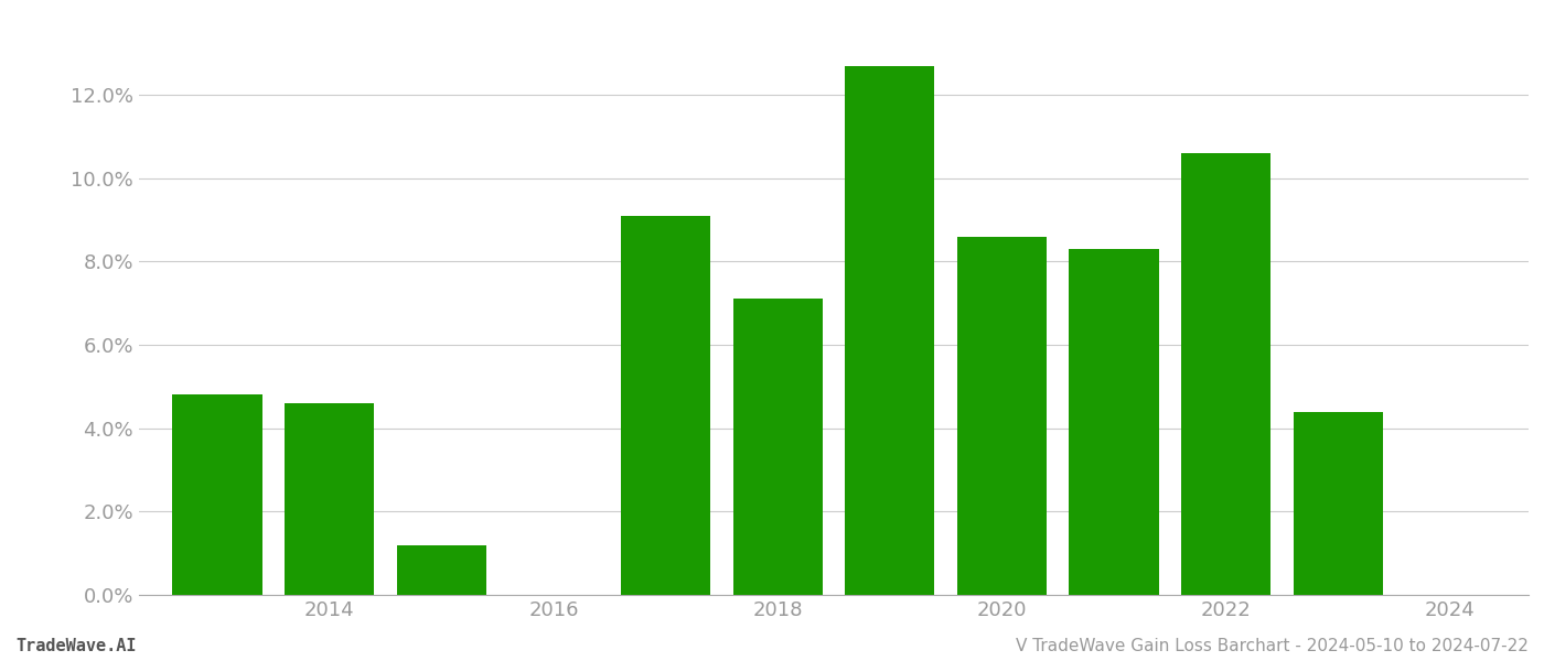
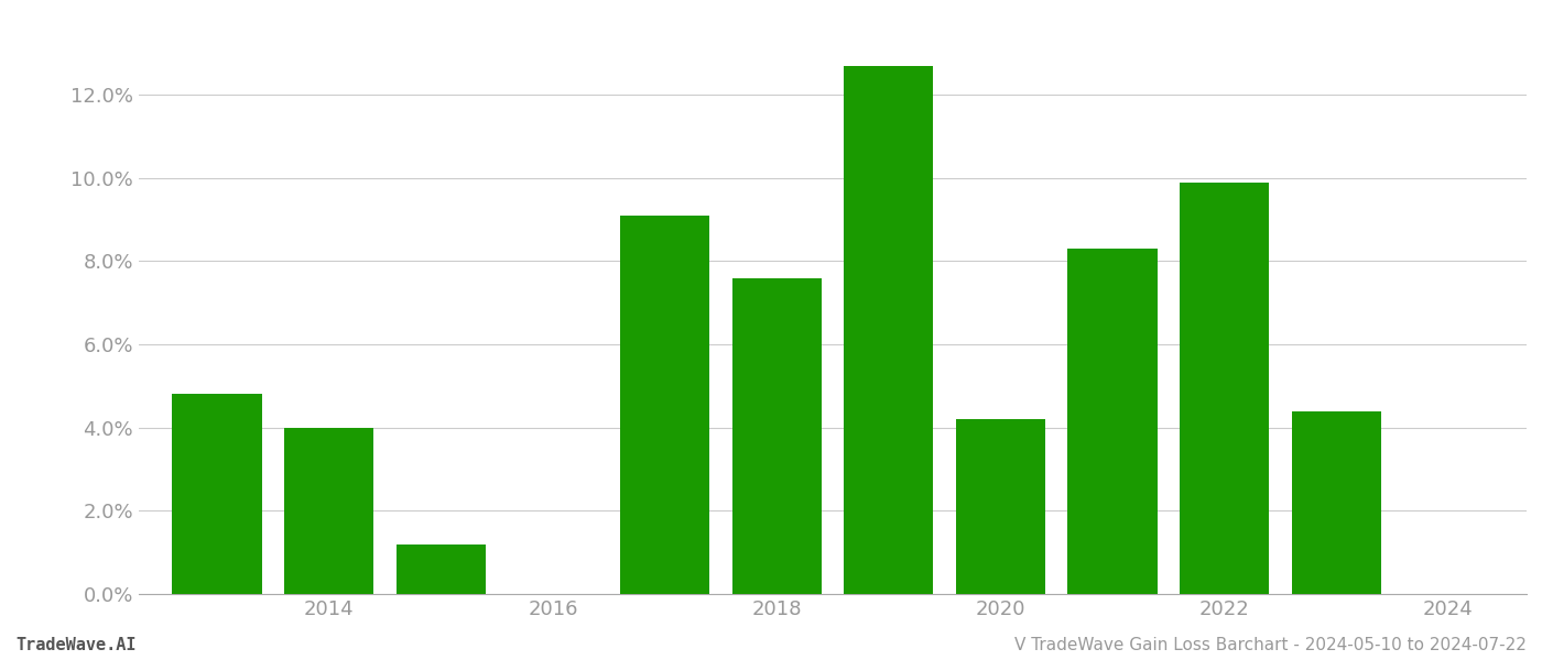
2014: 4.6% -> 4.0%
2018: 7.1% -> 7.6%
2020: 8.6% -> 4.2%
2022: 10.6% -> 9.9%
